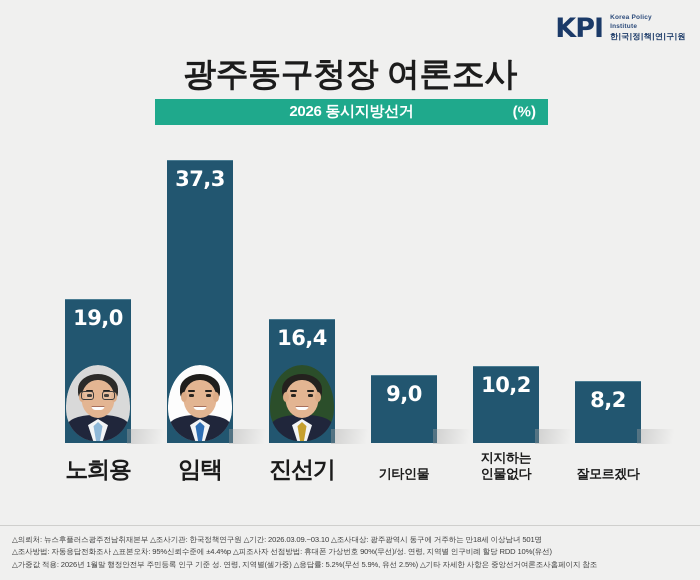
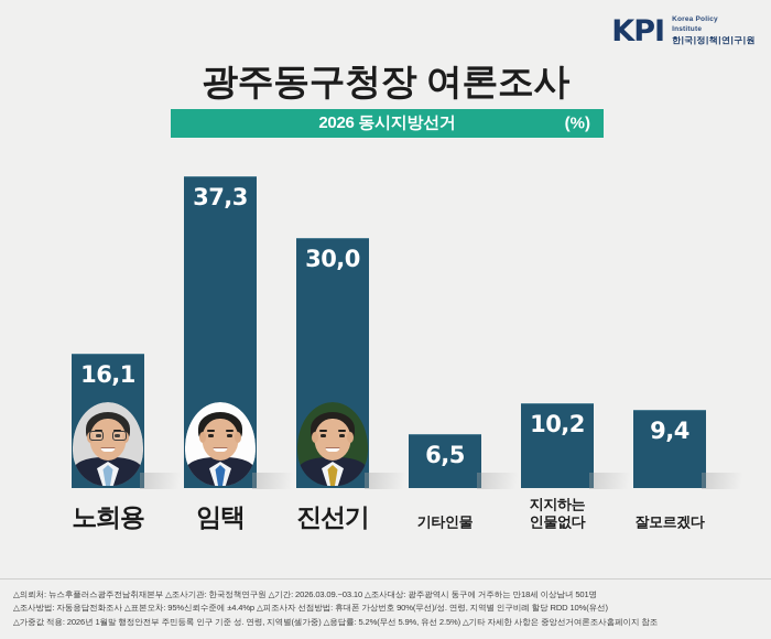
노희용: 19,0 -> 16,1
진선기: 16,4 -> 30,0
기타인물: 9,0 -> 6,5
잘모르겠다: 8,2 -> 9,4
